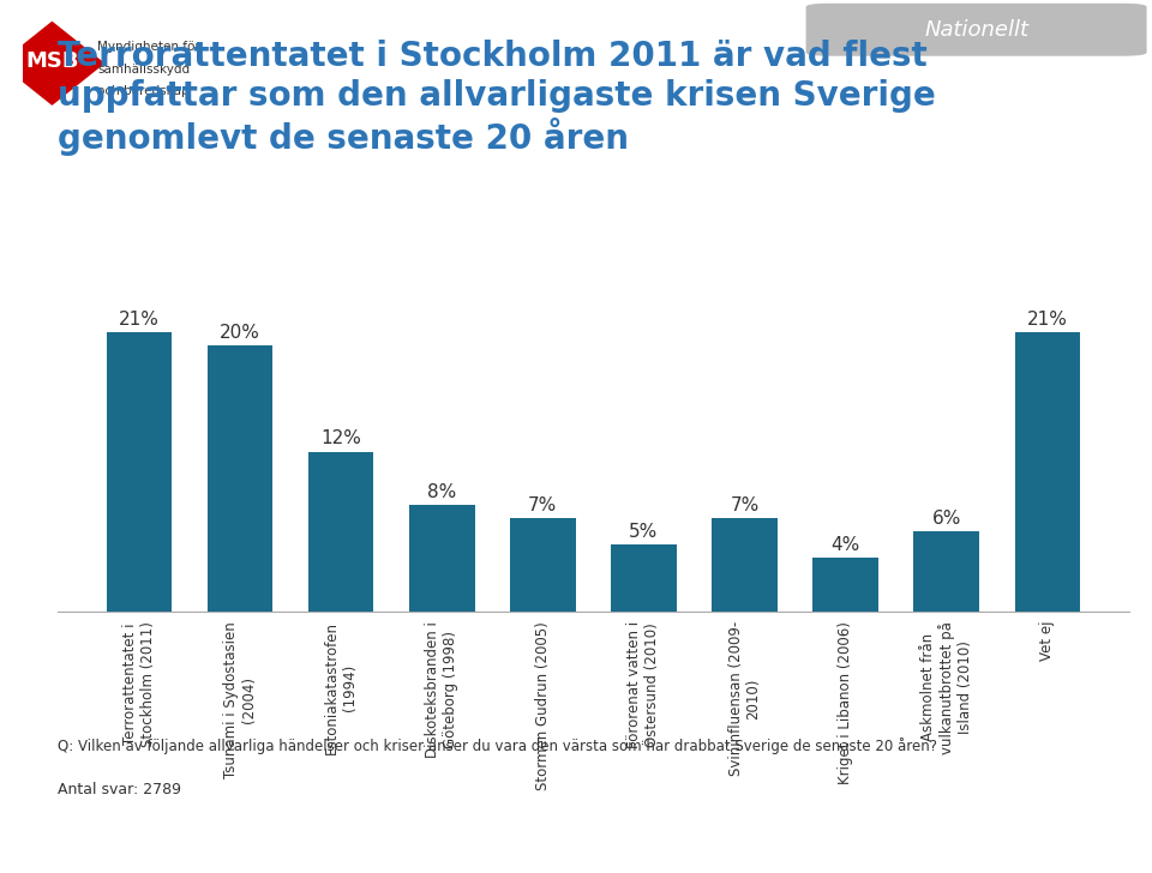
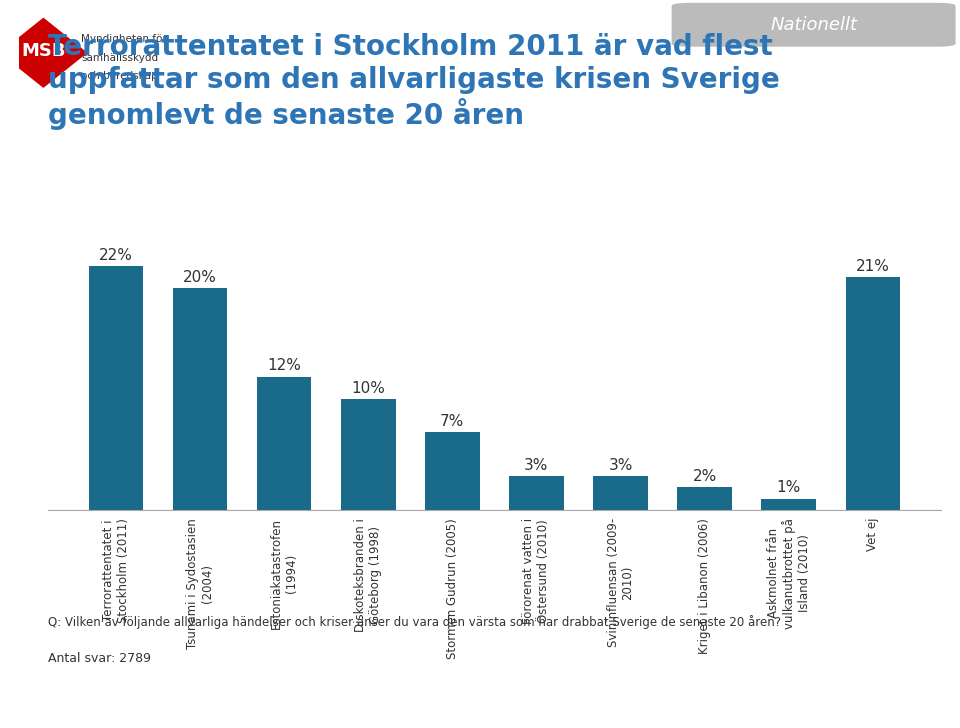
Terrorattentatet i Stockholm (2011): 21% -> 22%
Diskoteksbranden i Göteborg (1998): 8% -> 10%
Förorenat vatten i Östersund (2010): 5% -> 3%
Svininfluensan (2009- 2010): 7% -> 3%
Kriget i Libanon (2006): 4% -> 2%
Askmolnet från vulkanutbrottet på Island (2010): 6% -> 1%
